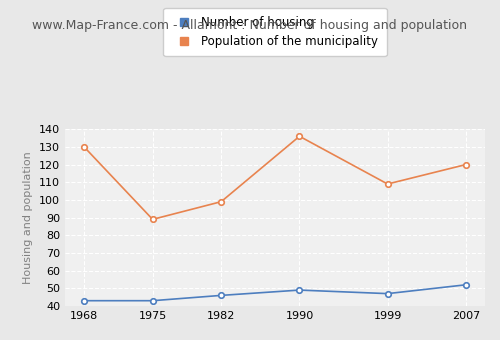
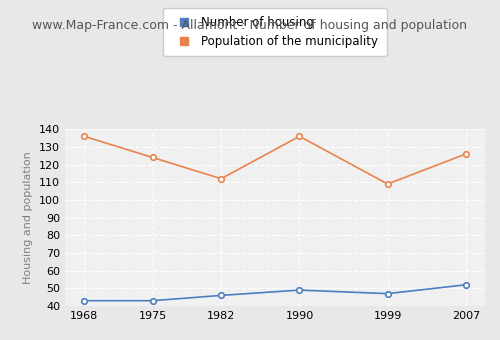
Population of the municipality/1968: 130 -> 136
Population of the municipality/1975: 89 -> 124
Population of the municipality/1982: 99 -> 112
Population of the municipality/2007: 120 -> 126
